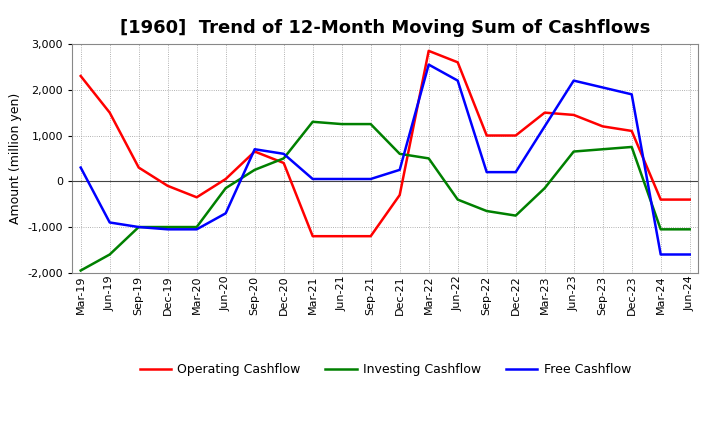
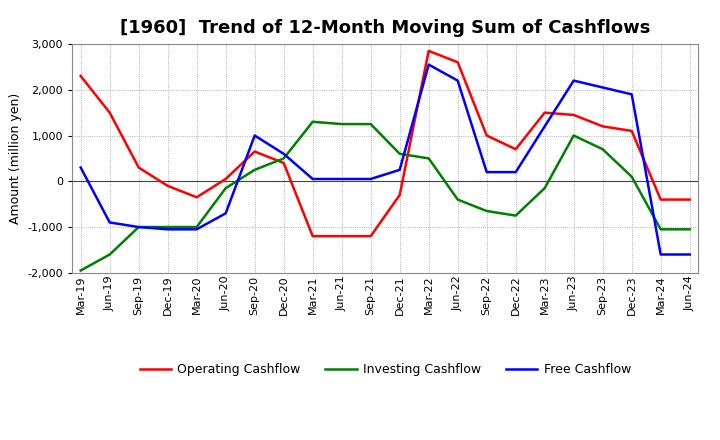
Free Cashflow/Sep-20: 700 -> 1,000
Operating Cashflow/Dec-22: 1,000 -> 700
Investing Cashflow/Jun-23: 650 -> 1,000
Investing Cashflow/Dec-23: 750 -> 100
